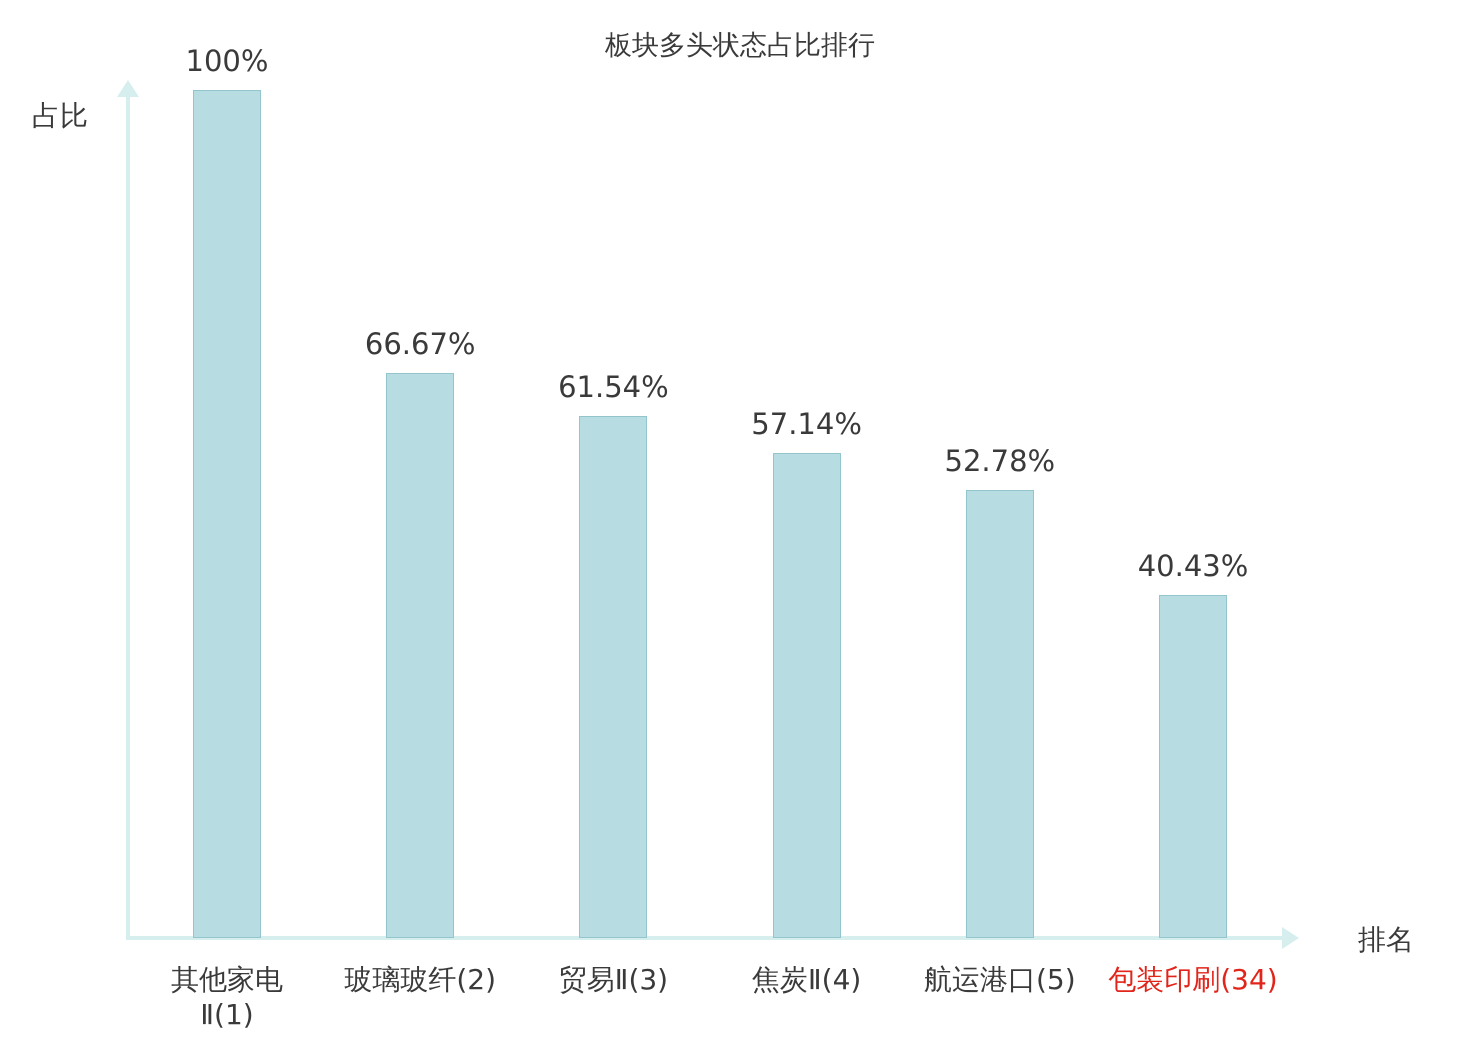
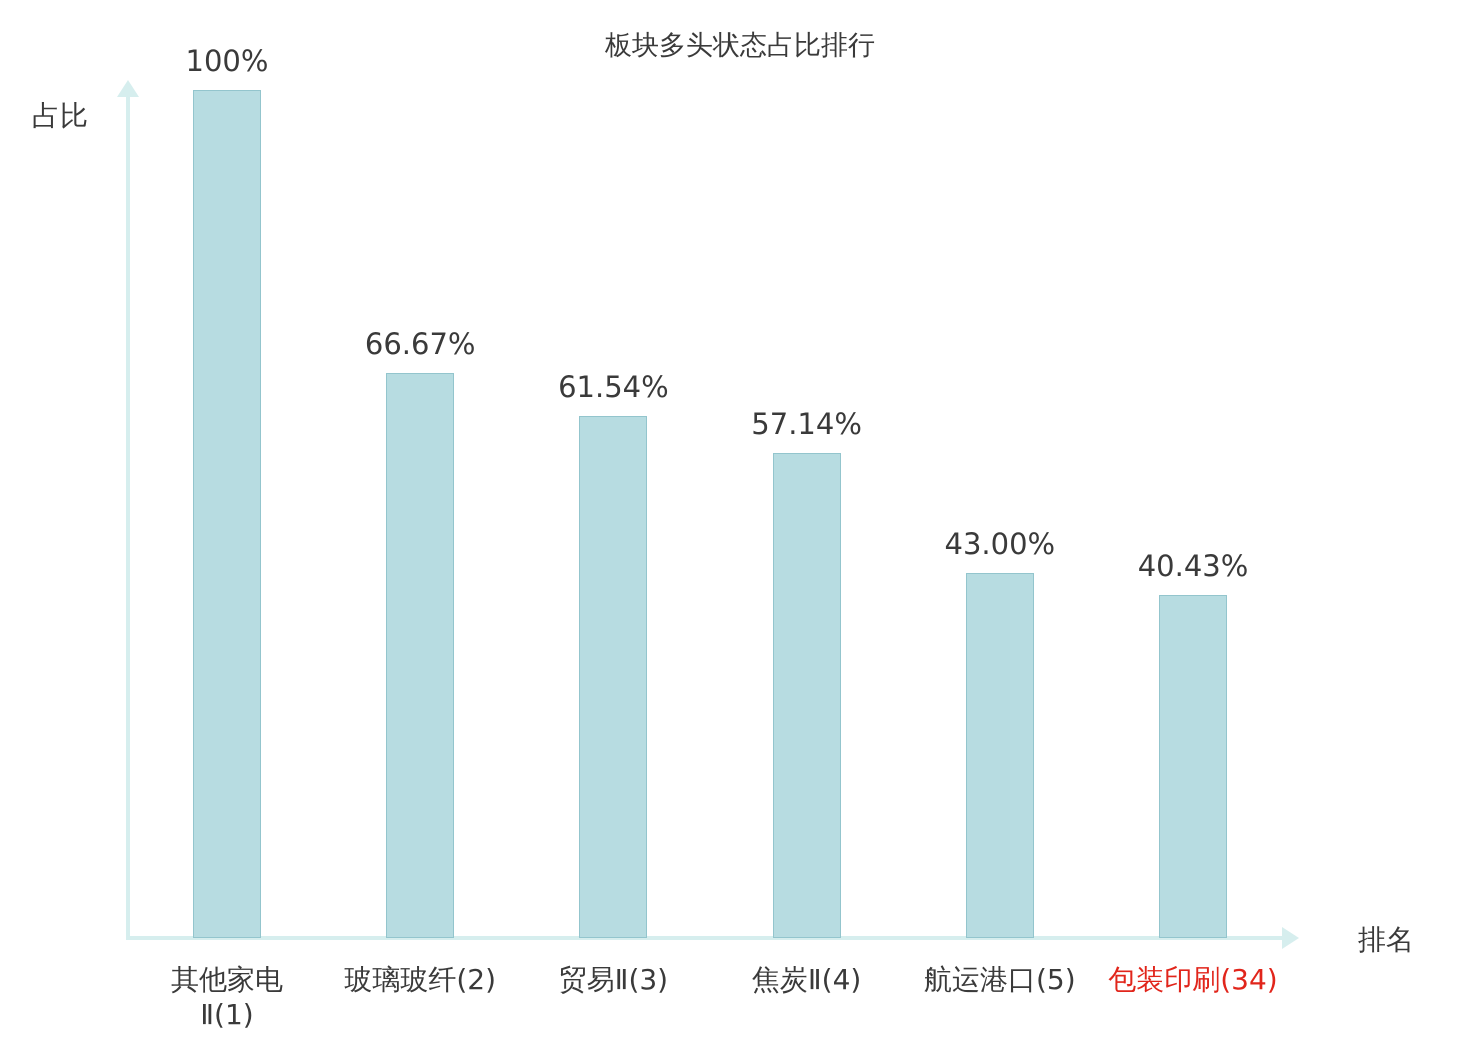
航运港口(5): 52.78% -> 43.00%
